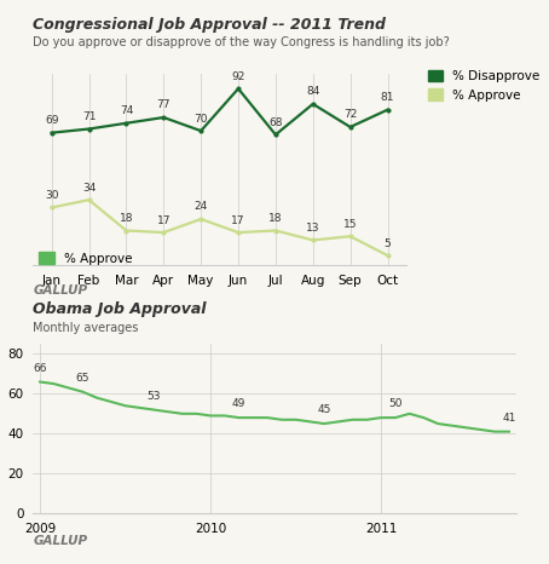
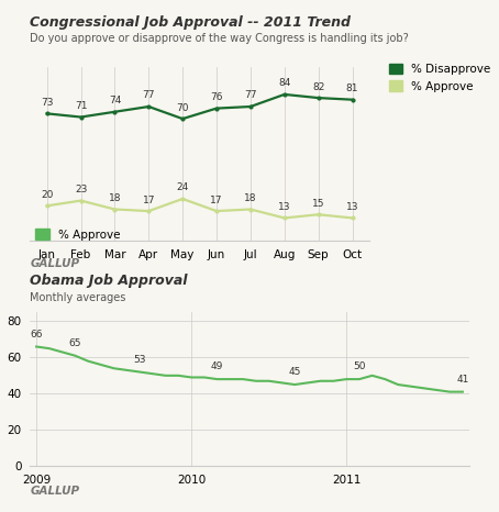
% Disapprove/Jan: 69 -> 73
% Approve/Jan: 30 -> 20
% Approve/Feb: 34 -> 23
% Disapprove/Jun: 92 -> 76
% Disapprove/Jul: 68 -> 77
% Disapprove/Sep: 72 -> 82
% Approve/Oct: 5 -> 13
